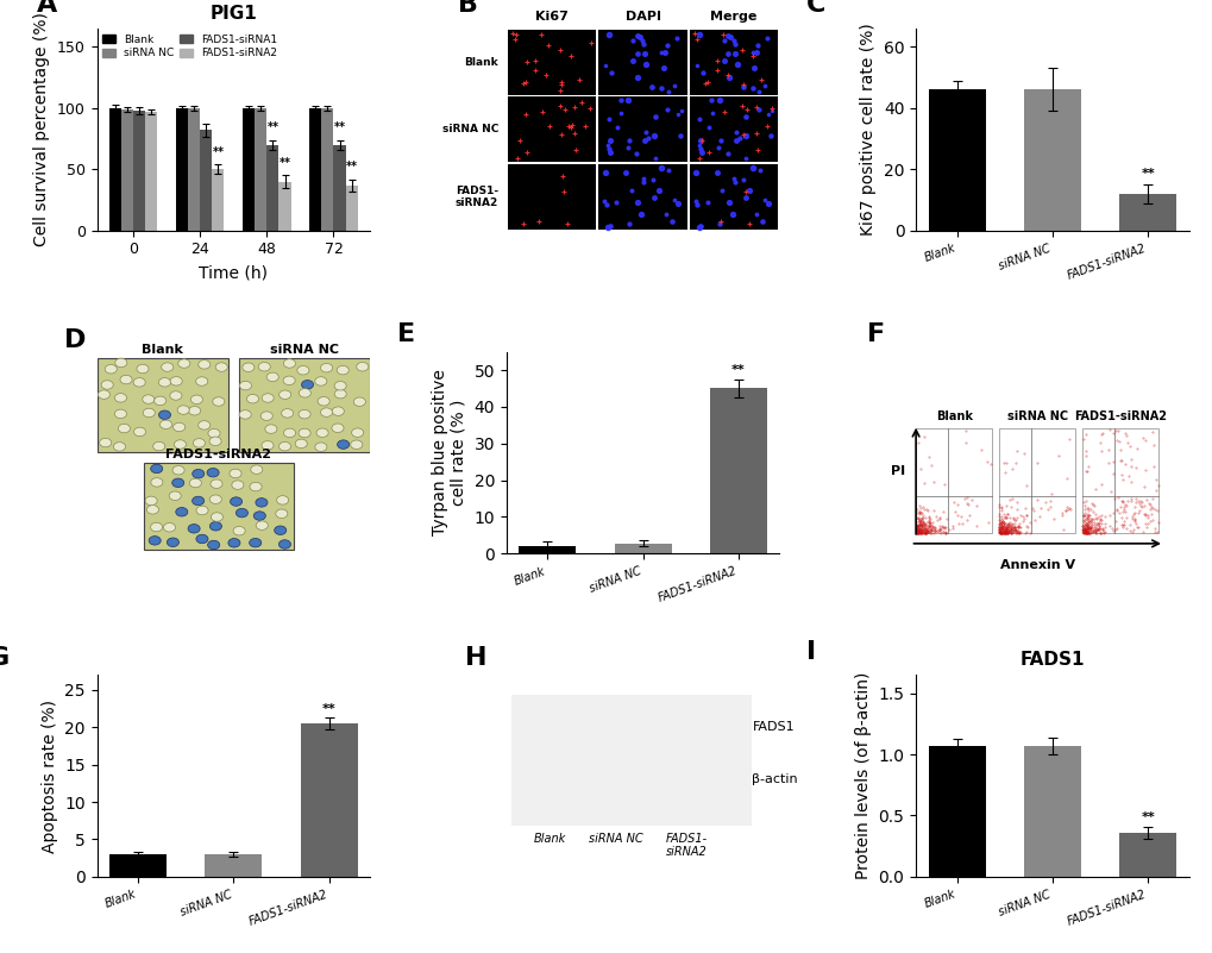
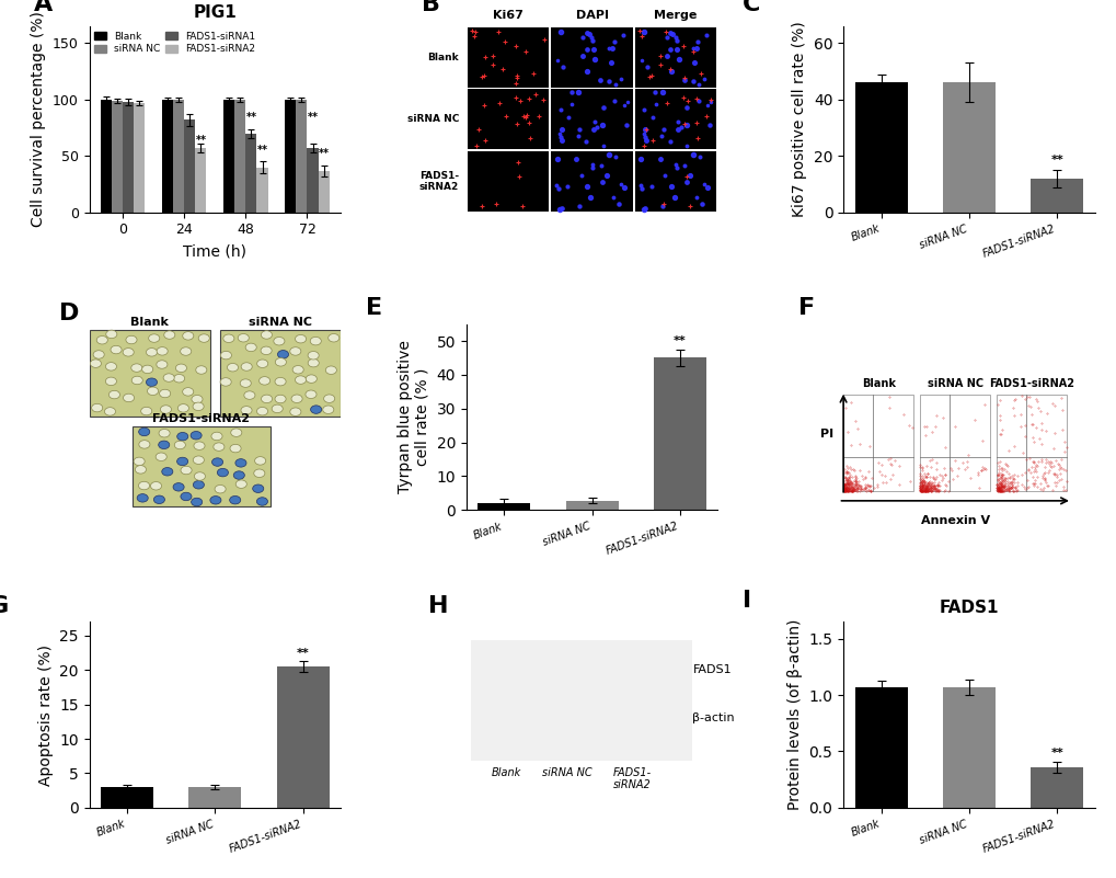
PIG1/FADS1-siRNA2/24: 50 -> 57
PIG1/FADS1-siRNA1/72: 70 -> 57
